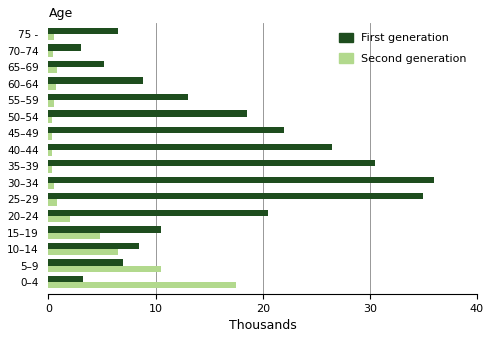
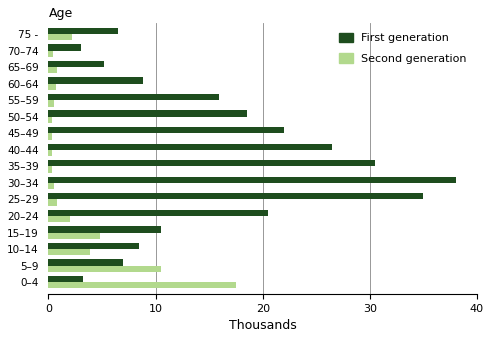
Second generation/75 -: 0.5 -> 2.2
First generation/55–59: 13.0 -> 15.9
First generation/30–34: 36.0 -> 38.0
Second generation/10–14: 6.5 -> 3.9
